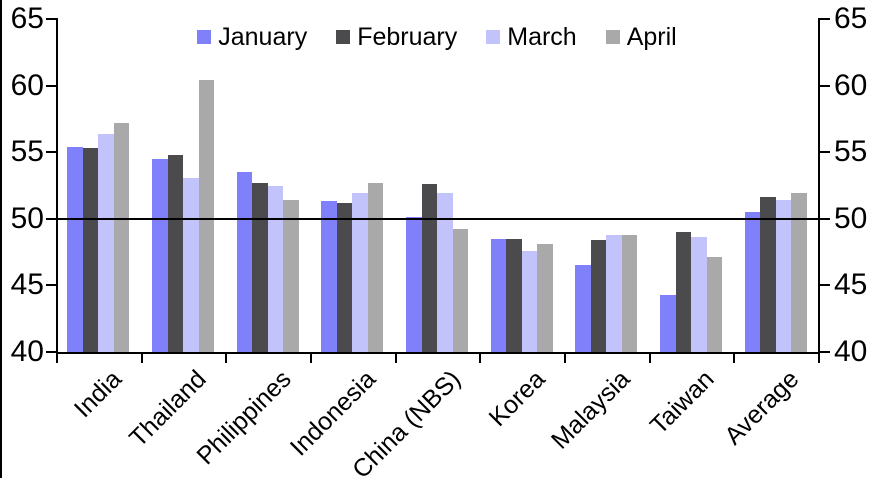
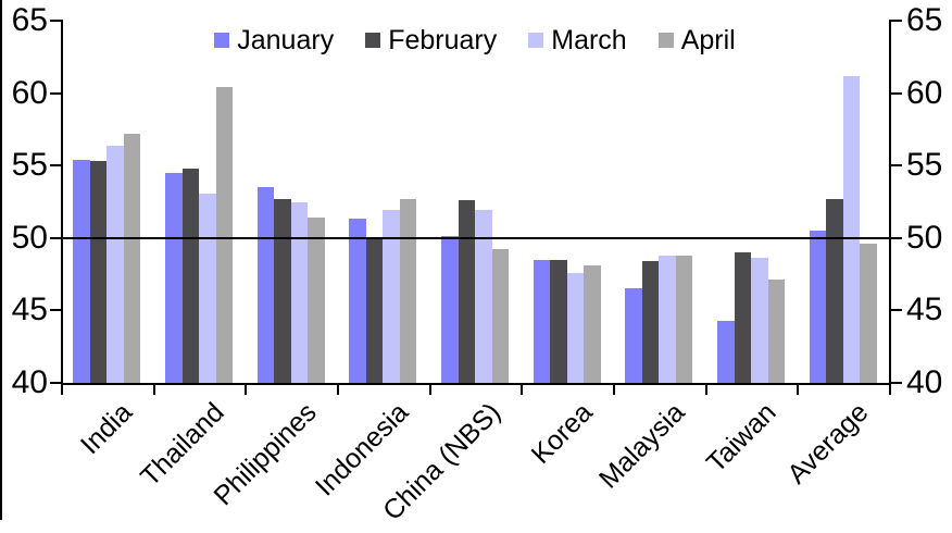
February/Indonesia: 51.2 -> 50.0
February/Average: 51.6 -> 52.7
March/Average: 51.4 -> 61.2
April/Average: 51.9 -> 49.6
